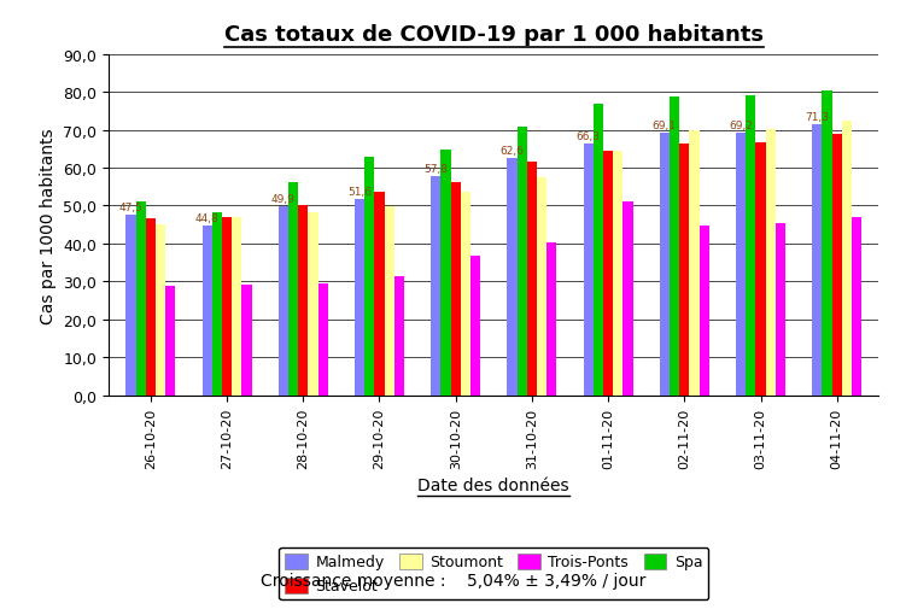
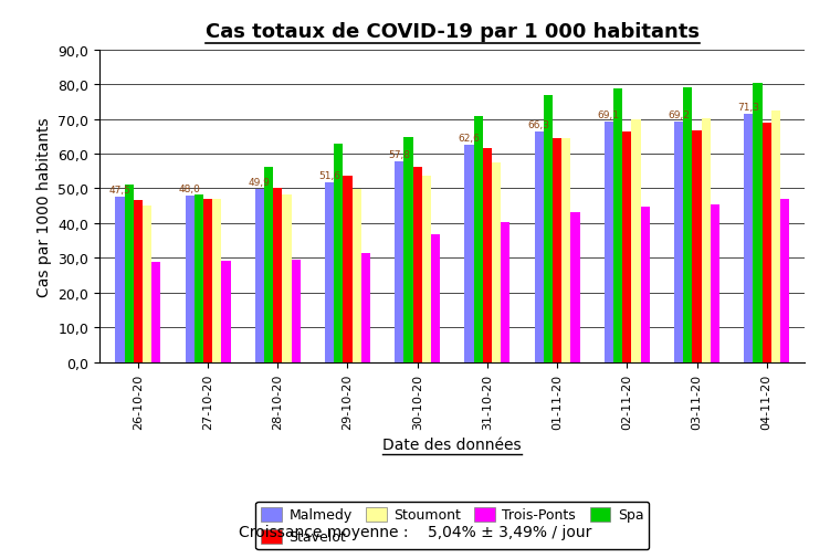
Malmedy/27-10-20: 44,8 -> 48,0
Trois-Ponts/01-11-20: 51,0 -> 43,3
